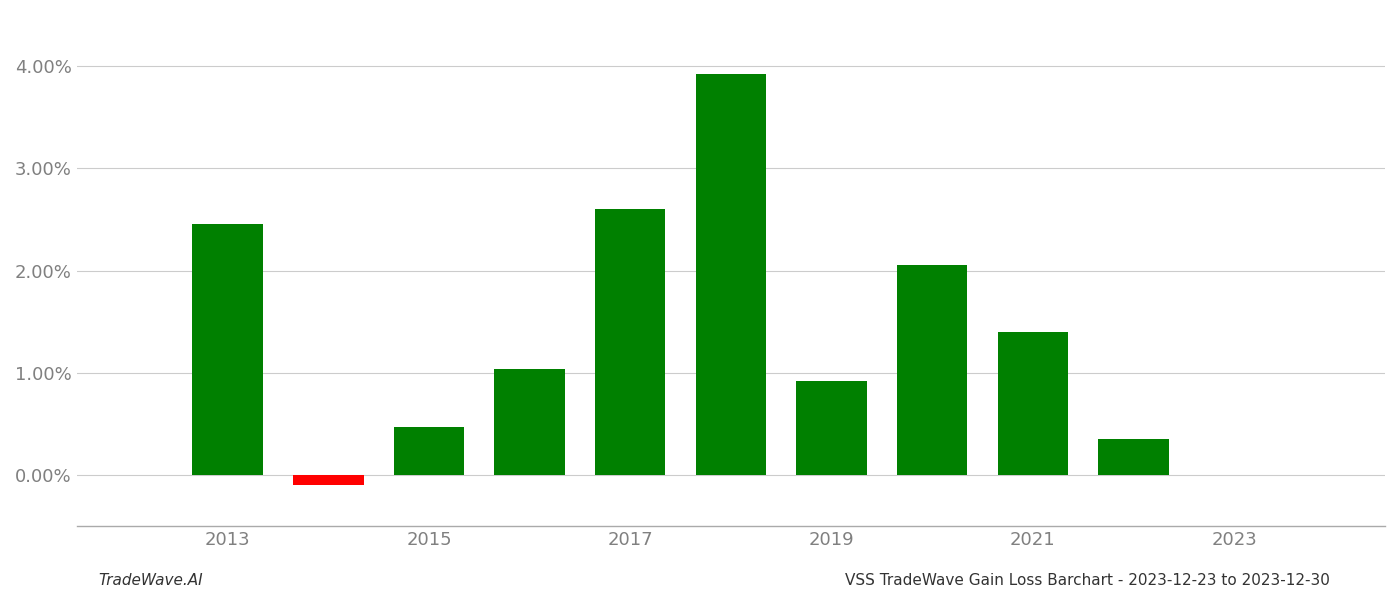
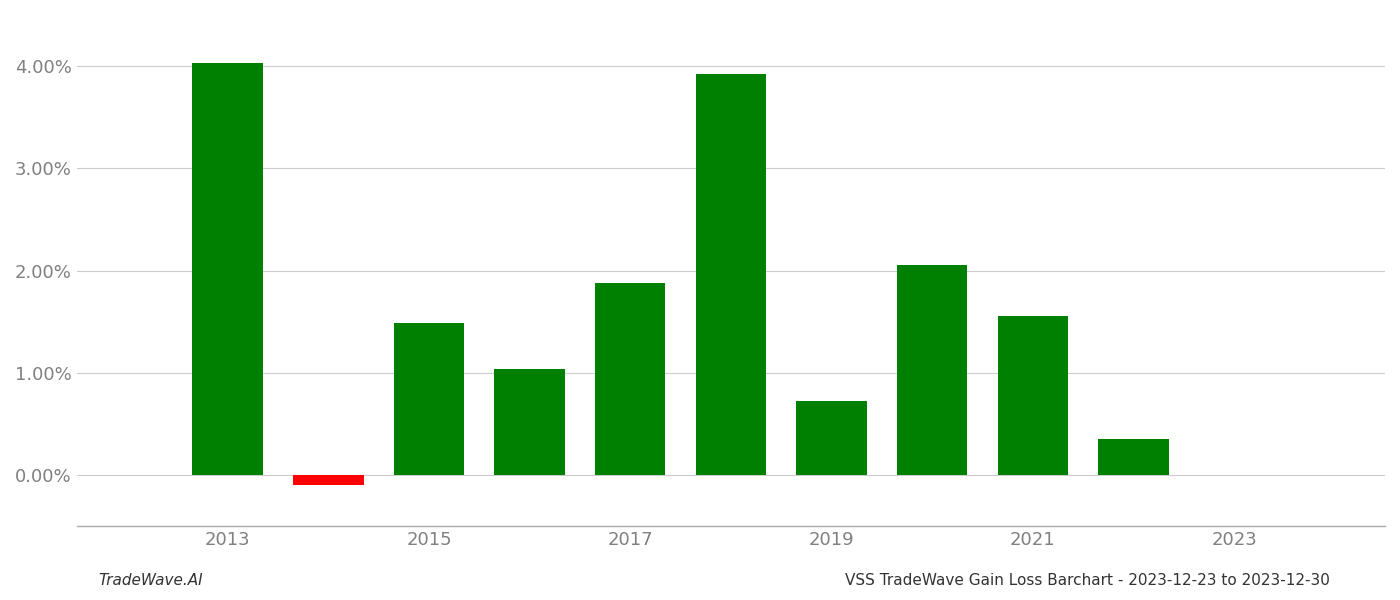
2013: 2.46% -> 4.03%
2015: 0.47% -> 1.49%
2017: 2.60% -> 1.88%
2019: 0.92% -> 0.72%
2021: 1.40% -> 1.56%
